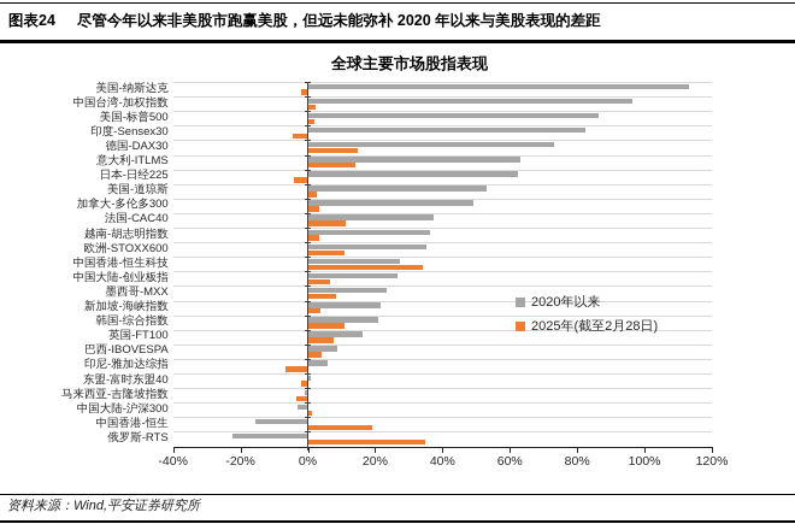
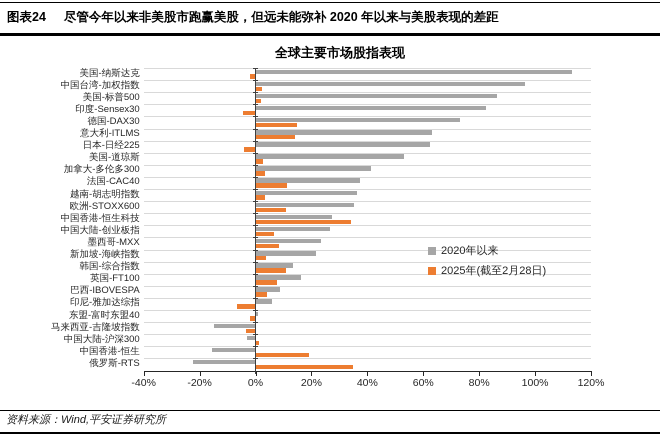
2020年以来/加拿大-多伦多300: 49% -> 41%
2020年以来/韩国-综合指数: 20% -> 13%
2020年以来/马来西亚-吉隆坡指数: -1% -> -15%
